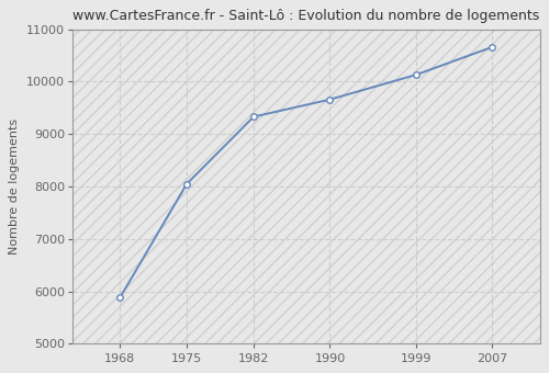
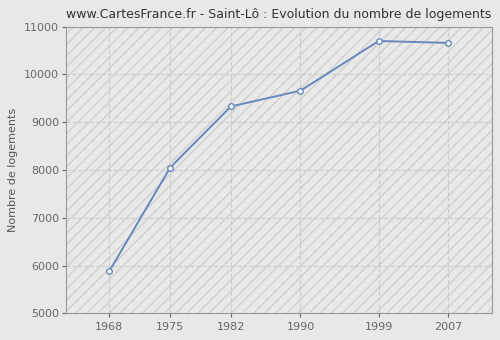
1999: 10130 -> 10700
